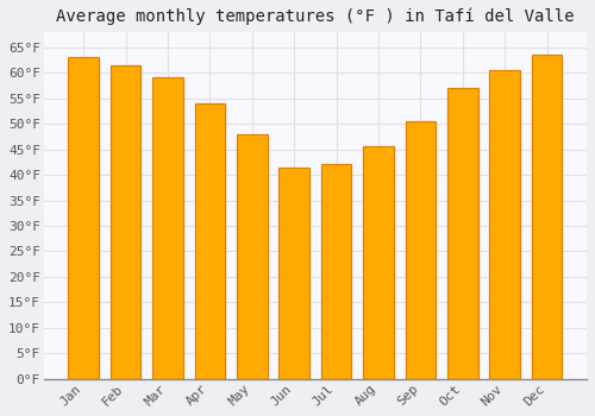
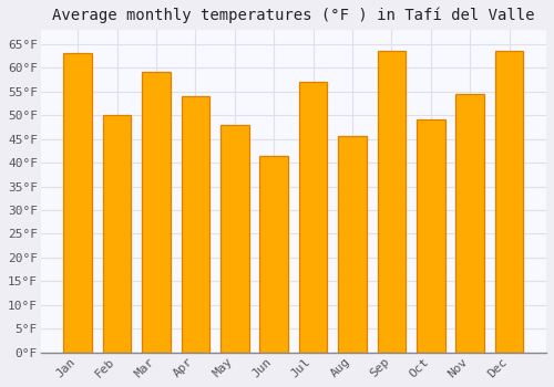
Feb: 61.5°F -> 50.0°F
Jul: 42.0°F -> 57.0°F
Sep: 50.5°F -> 63.5°F
Oct: 57.0°F -> 49.0°F
Nov: 60.5°F -> 54.5°F
